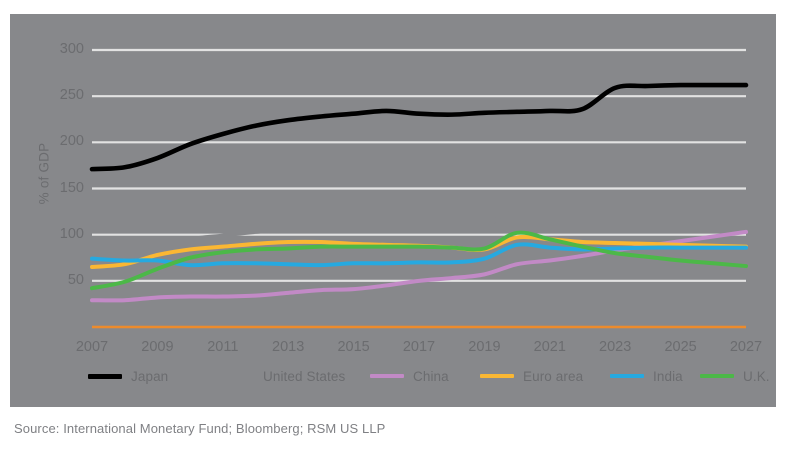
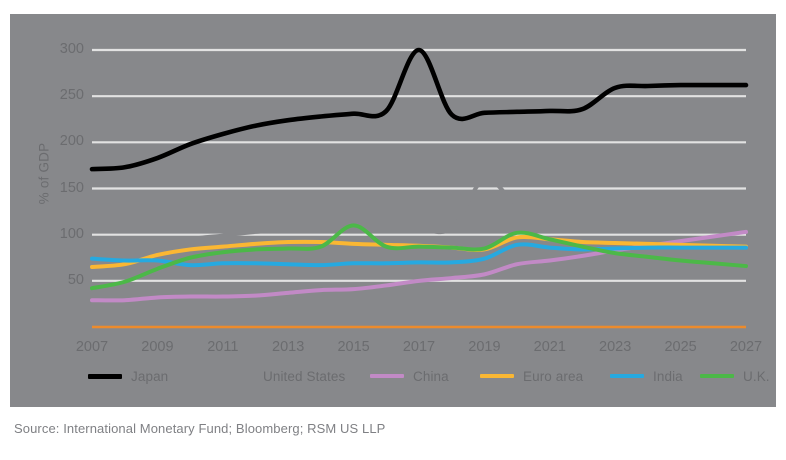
U.K./2015: 90 -> 110
Japan/2017: 230 -> 300
United States/2019: 110 -> 160
